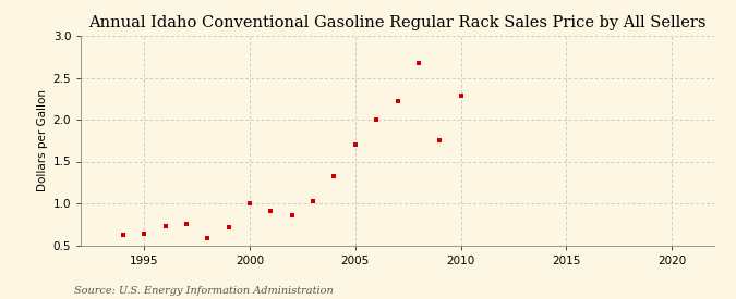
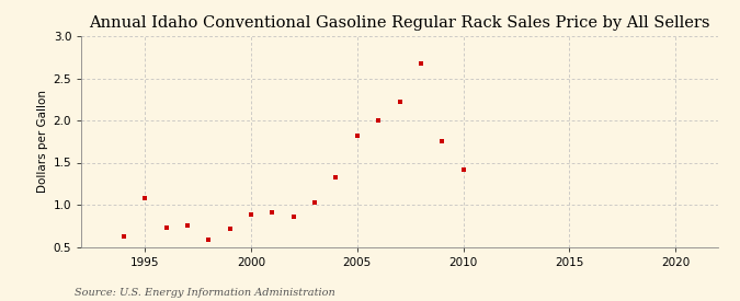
1995: 0.63 -> 1.08
2000: 1.00 -> 0.88
2005: 1.70 -> 1.82
2010: 2.28 -> 1.42
